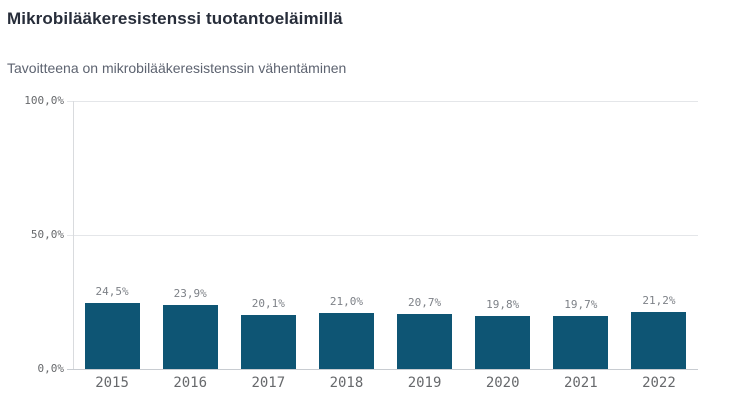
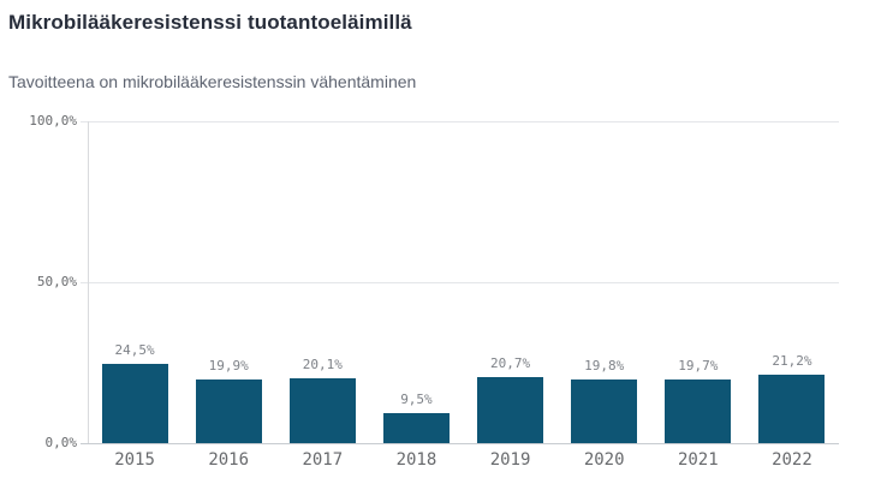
2016: 23,9% -> 19,9%
2018: 21,0% -> 9,5%
